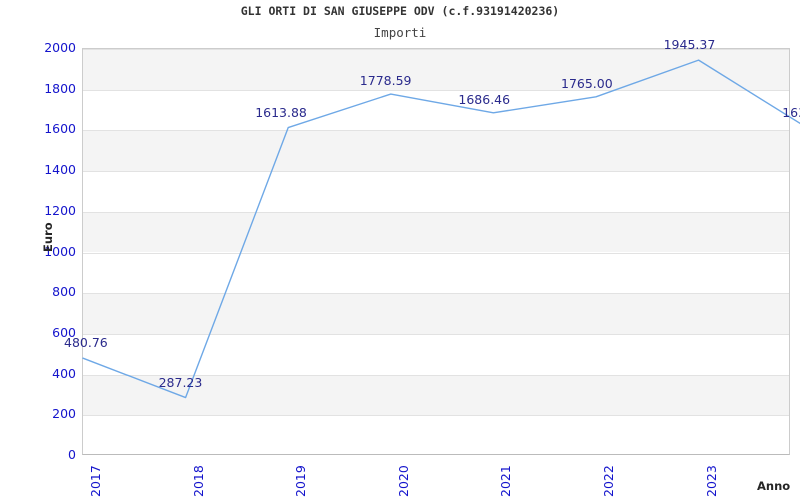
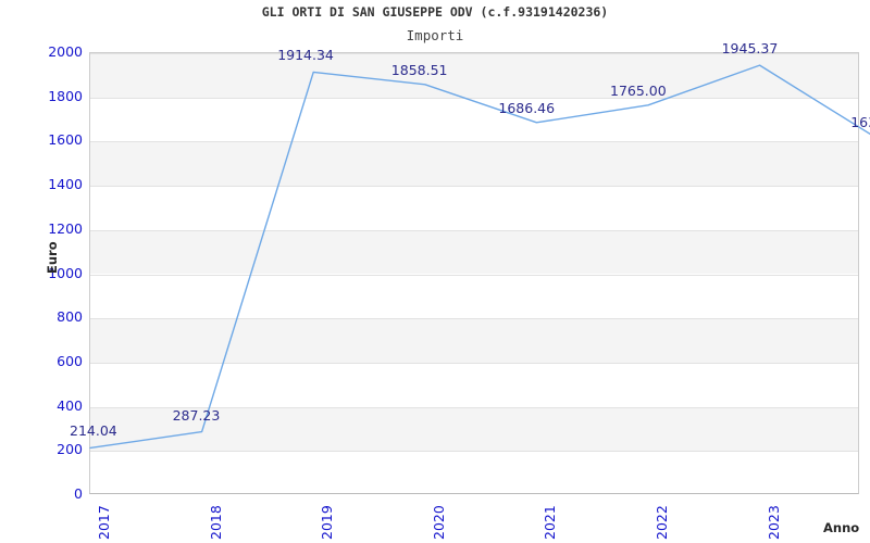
2017: 480.76 -> 214.04
2019: 1613.88 -> 1914.34
2020: 1778.59 -> 1858.51
